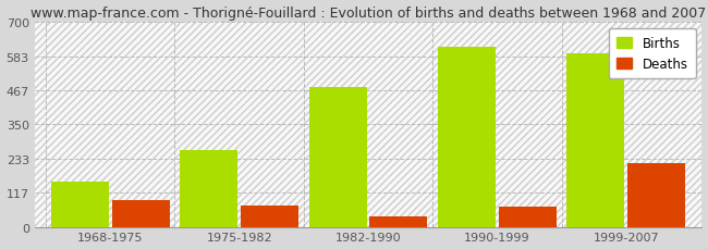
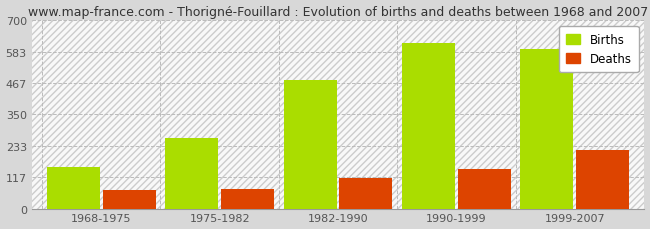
Deaths/1968-1975: 90 -> 68
Deaths/1982-1990: 35 -> 112
Deaths/1990-1999: 70 -> 148
